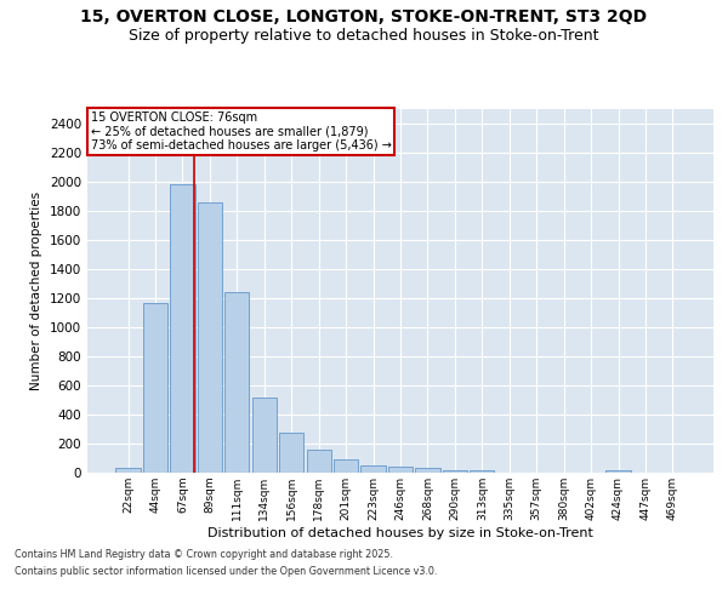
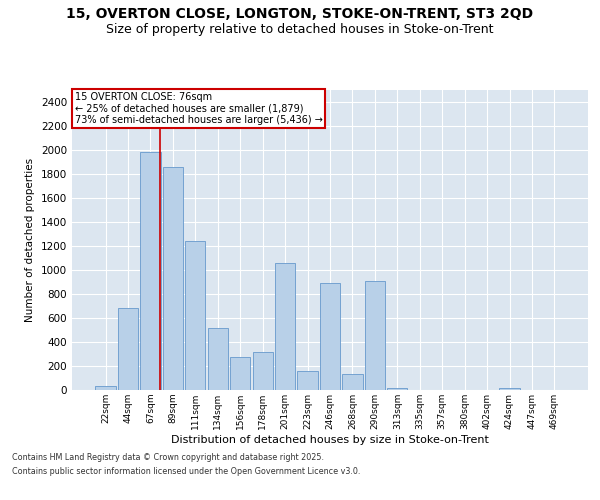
44sqm: 1170 -> 680
178sqm: 160 -> 320
201sqm: 90 -> 1060
223sqm: 50 -> 160
246sqm: 40 -> 890
268sqm: 30 -> 130
290sqm: 20 -> 910
